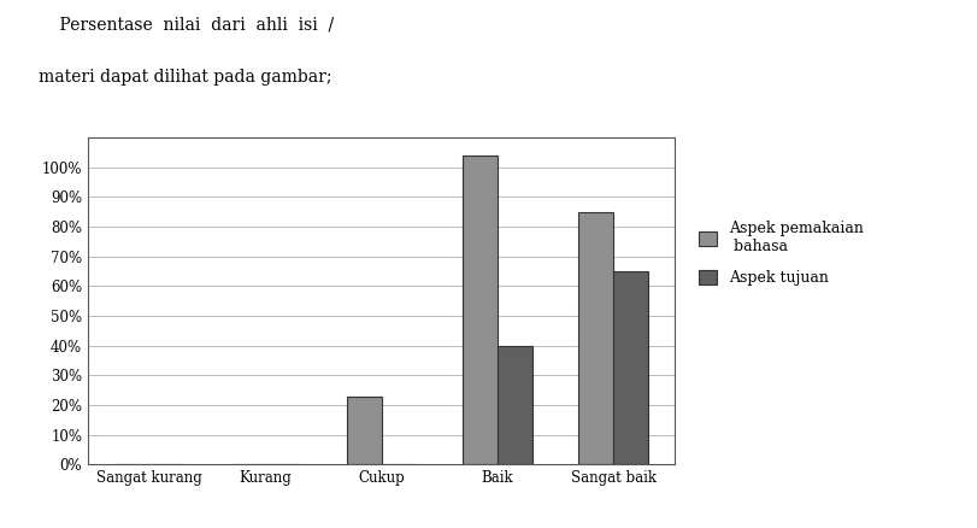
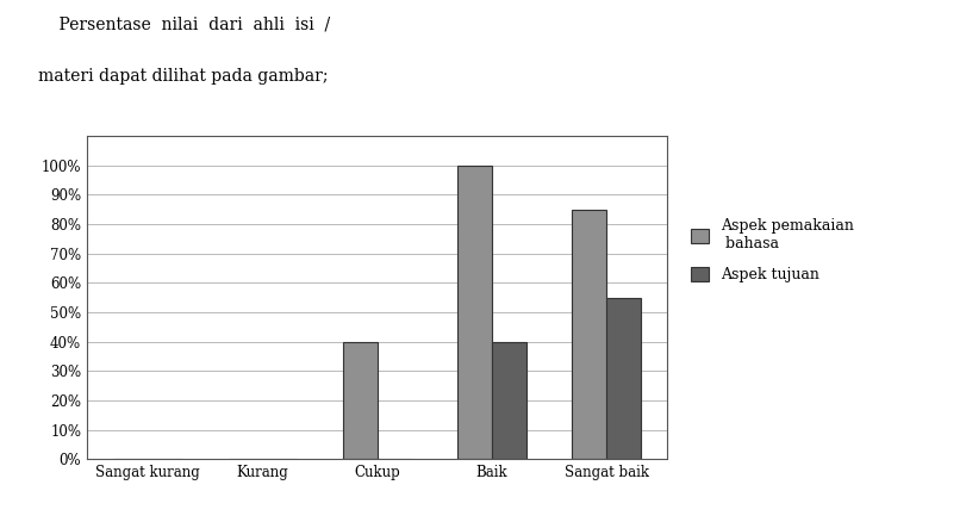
Aspek pemakaian bahasa/Cukup: 23% -> 40%
Aspek pemakaian bahasa/Baik: 104% -> 100%
Aspek tujuan/Sangat baik: 65% -> 55%
